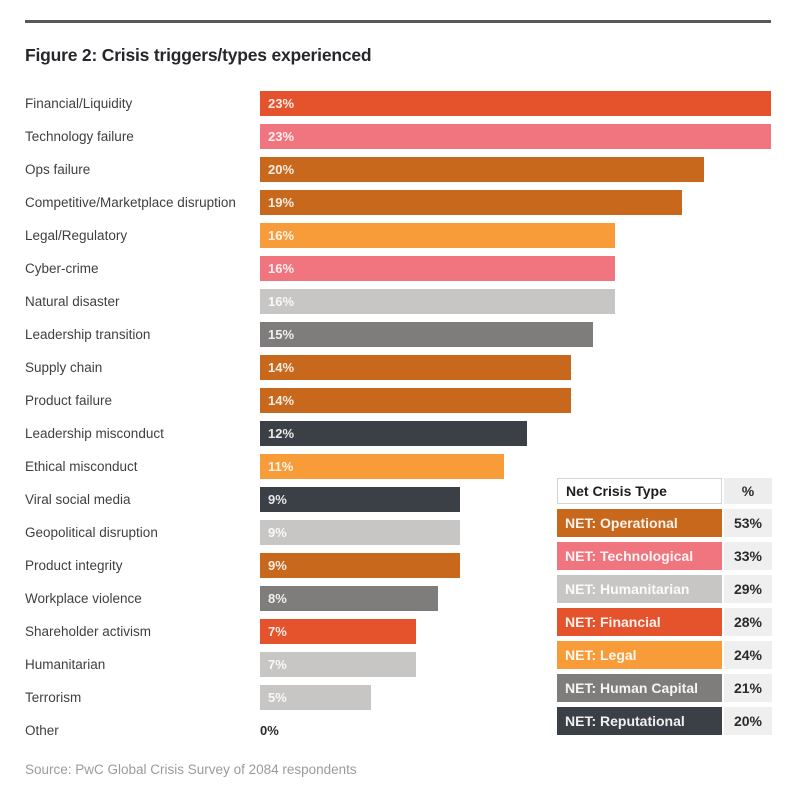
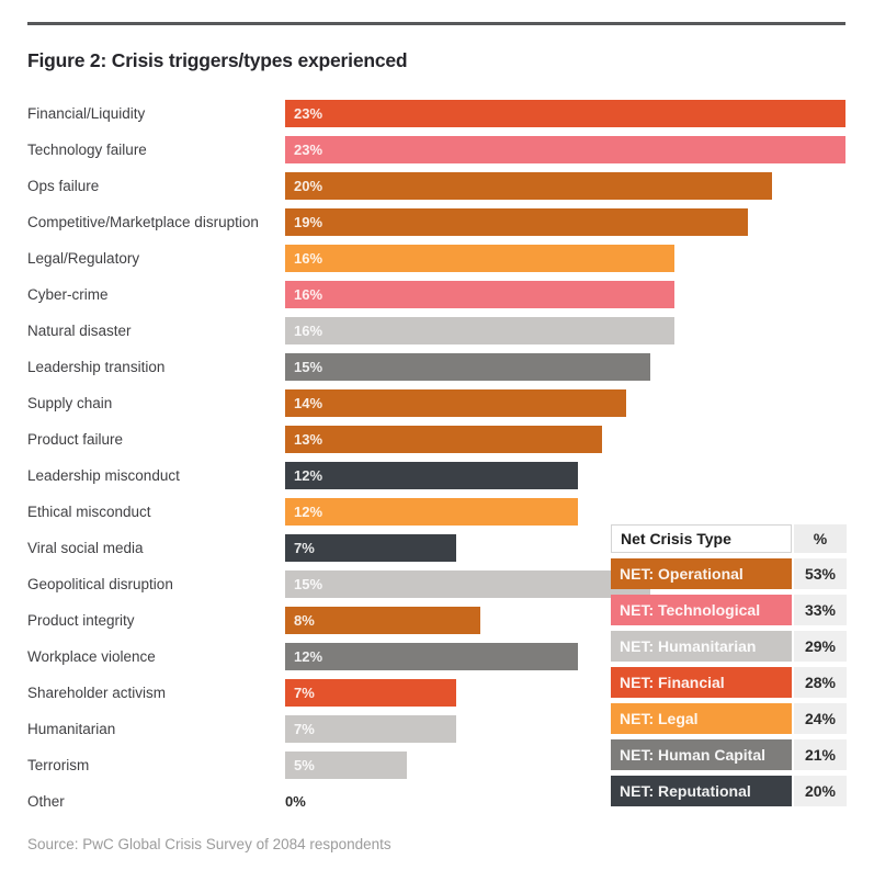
Product failure: 14% -> 13%
Ethical misconduct: 11% -> 12%
Viral social media: 9% -> 7%
Geopolitical disruption: 9% -> 15%
Product integrity: 9% -> 8%
Workplace violence: 8% -> 12%
